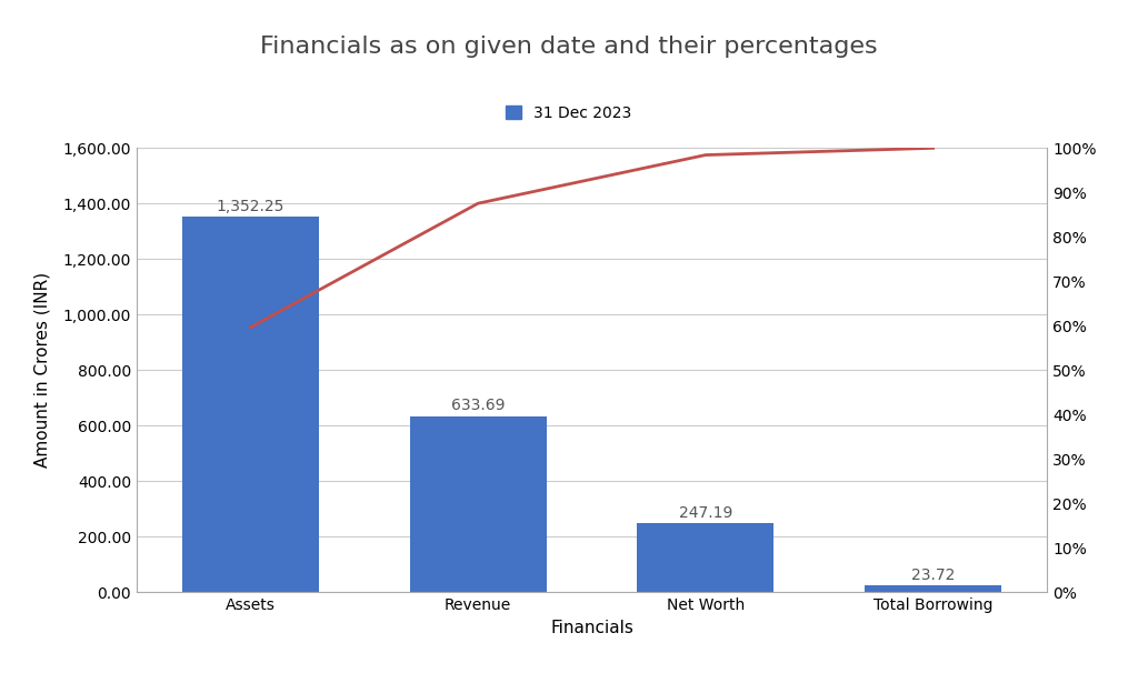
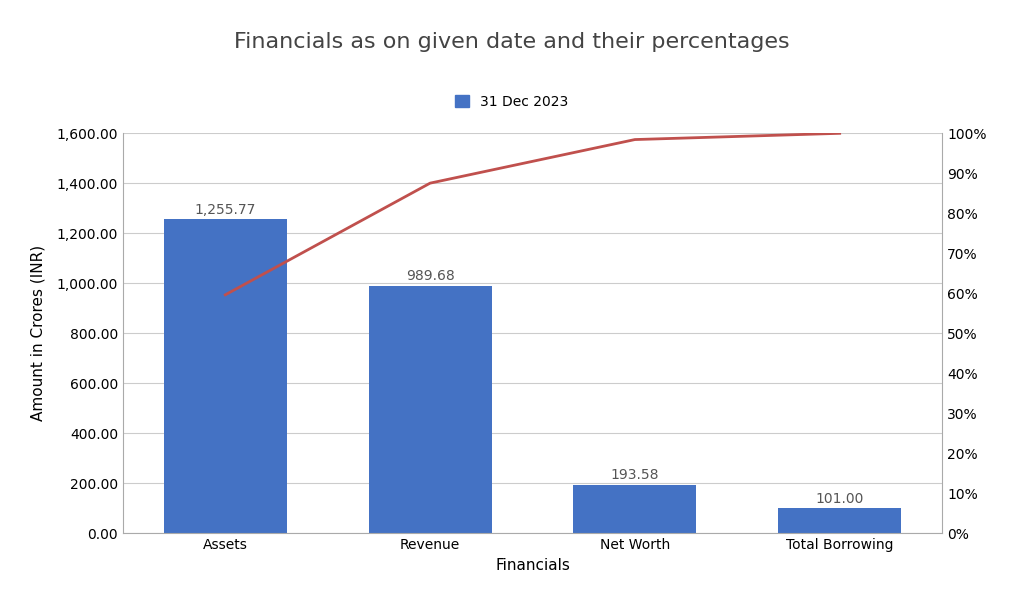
31 Dec 2023/Assets: 1,352.25 -> 1,255.77
31 Dec 2023/Revenue: 633.69 -> 989.68
31 Dec 2023/Net Worth: 247.19 -> 193.58
31 Dec 2023/Total Borrowing: 23.72 -> 101.00
